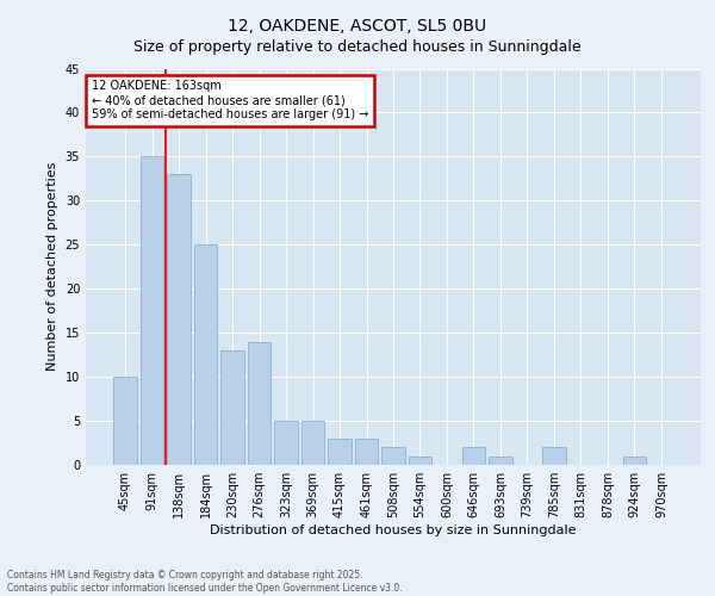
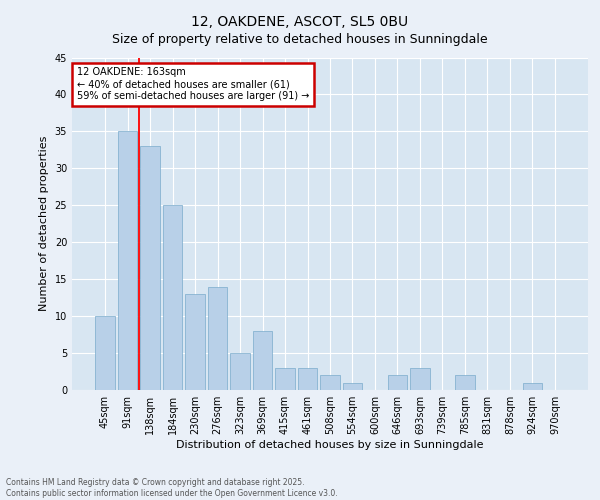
369sqm: 5 -> 8
693sqm: 1 -> 3
